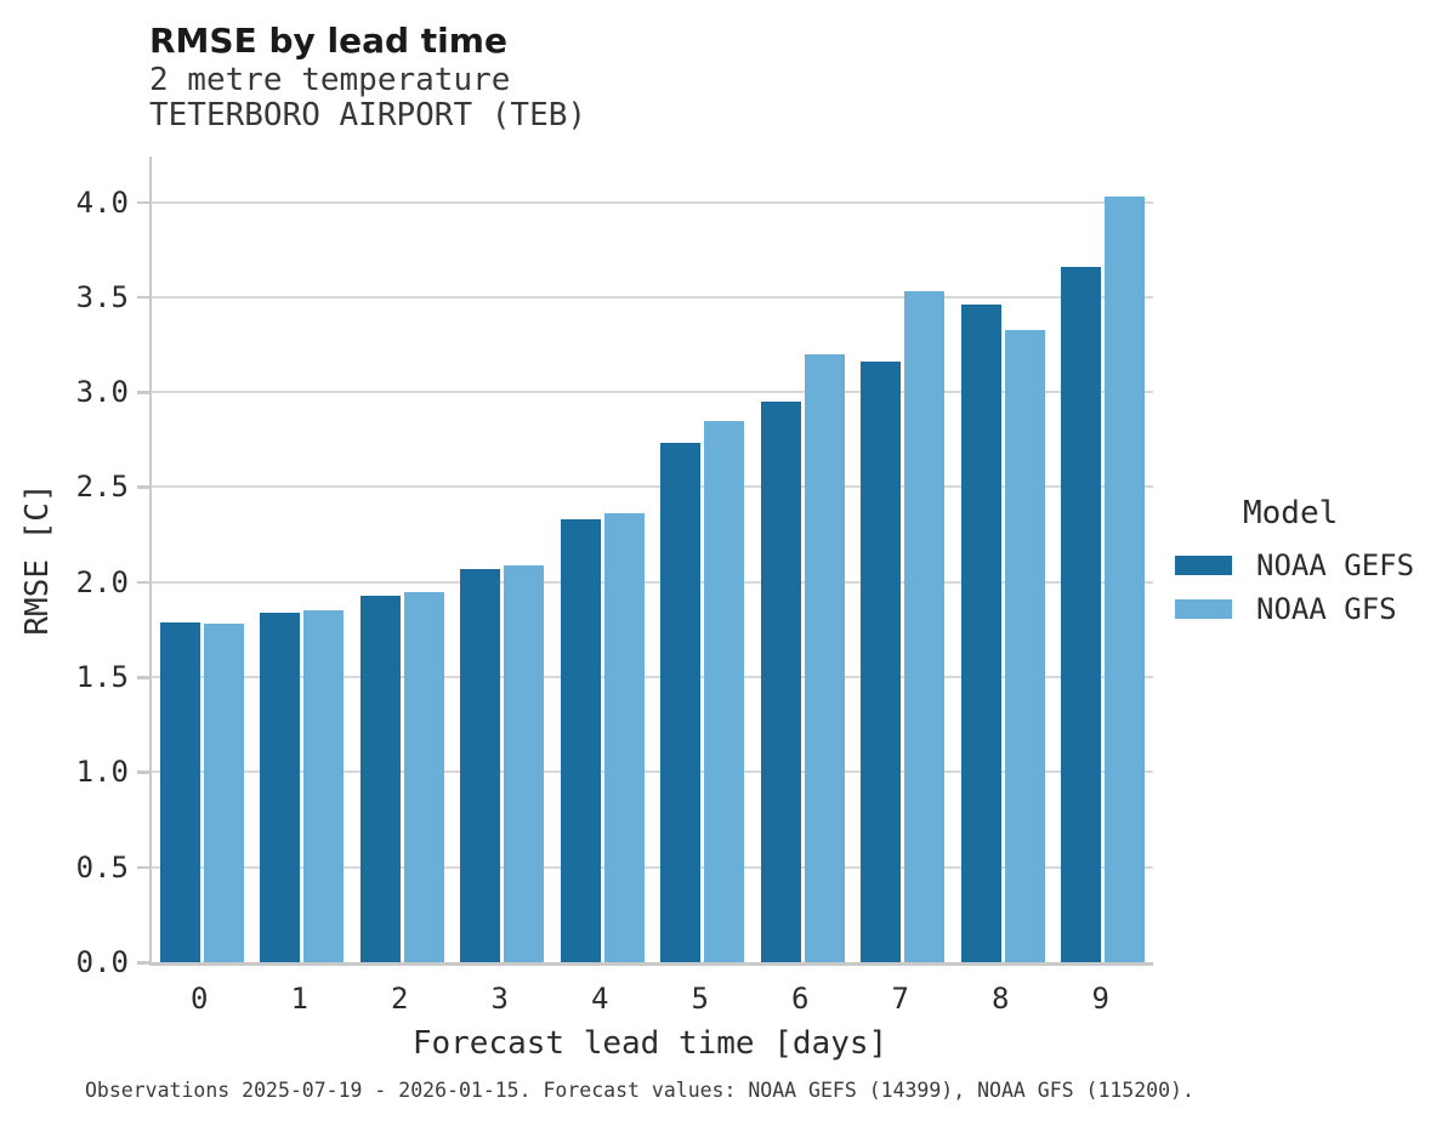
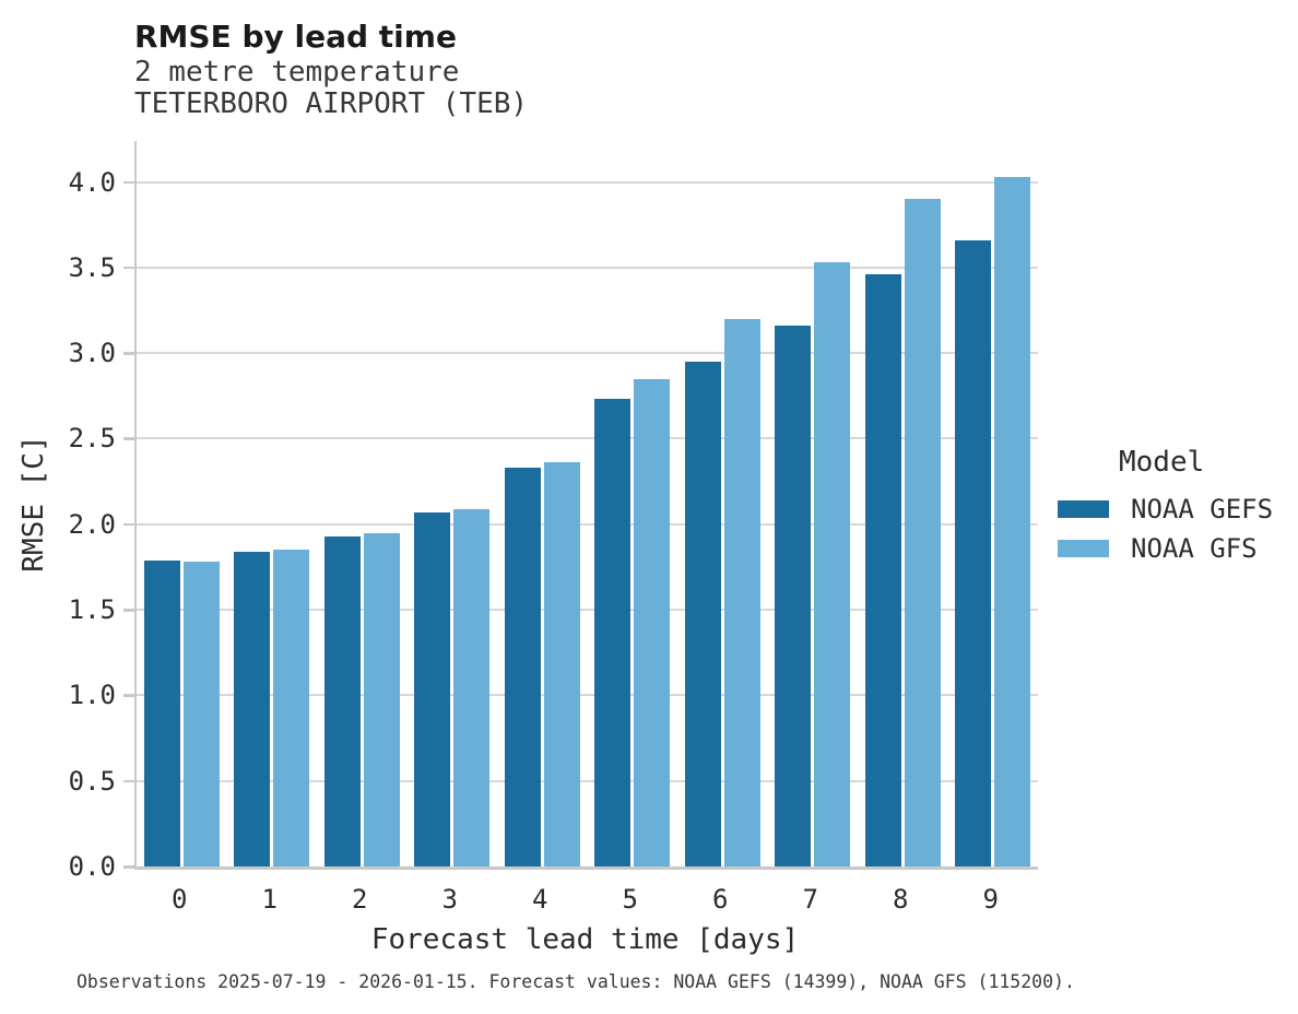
NOAA GFS/8: 3.33 -> 3.90
